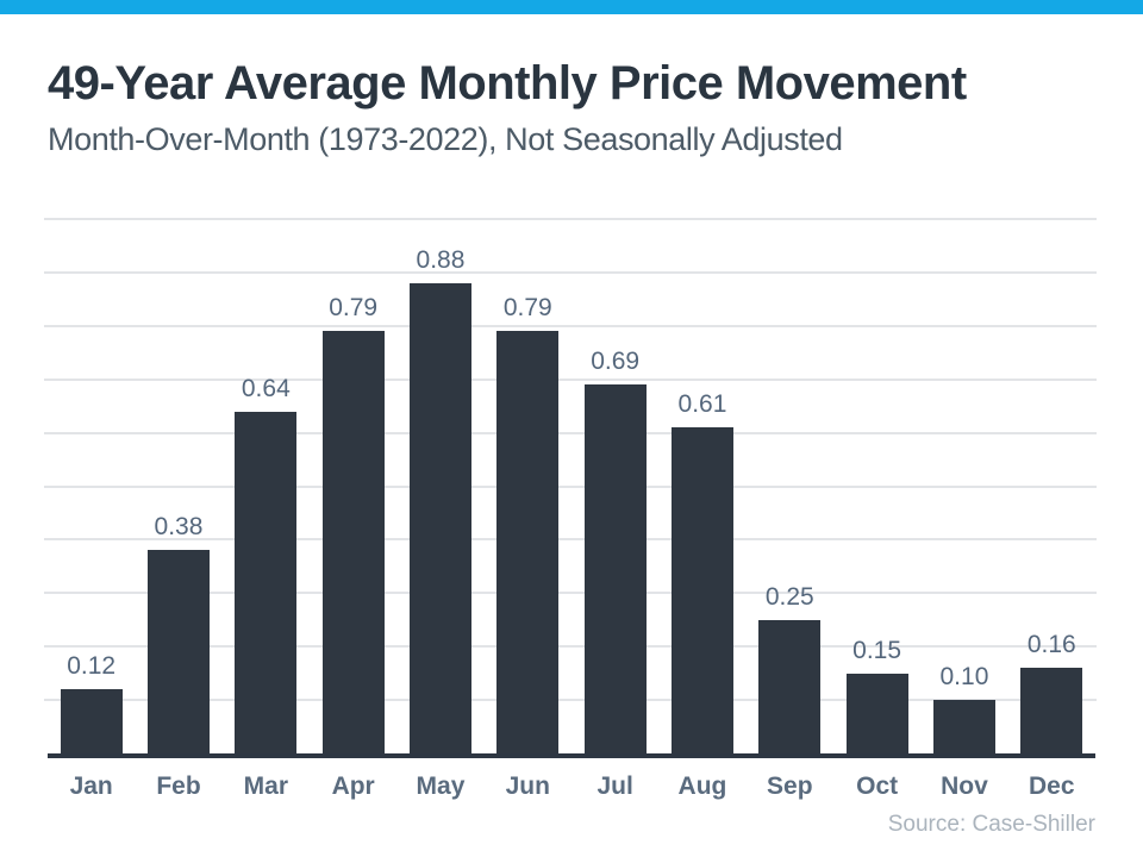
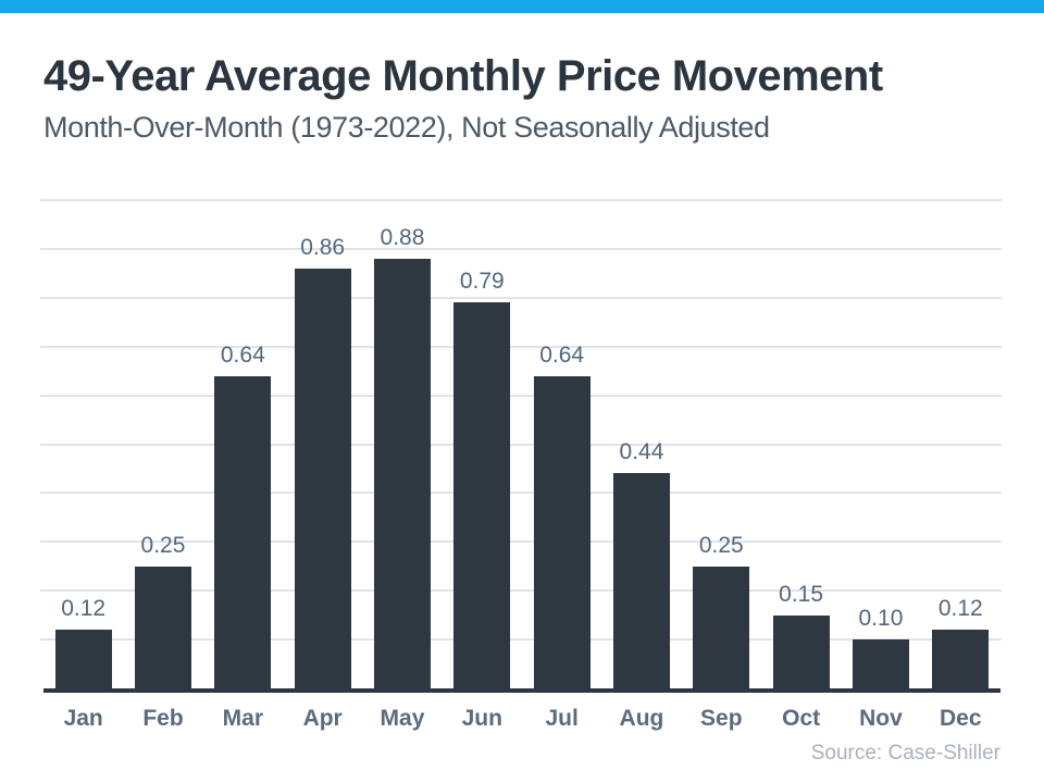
Feb: 0.38 -> 0.25
Apr: 0.79 -> 0.86
Jul: 0.69 -> 0.64
Aug: 0.61 -> 0.44
Dec: 0.16 -> 0.12
